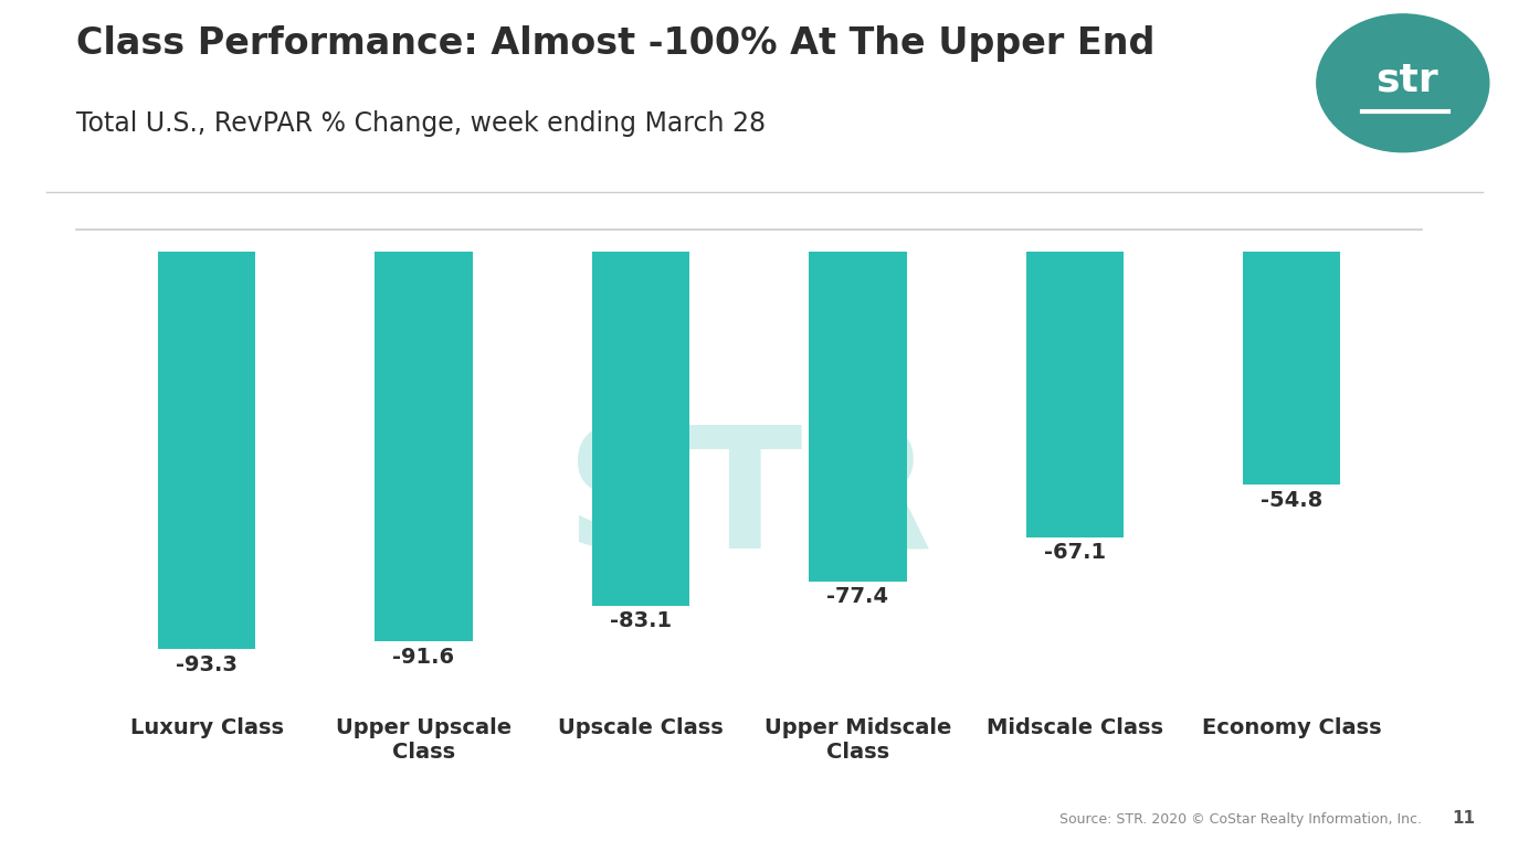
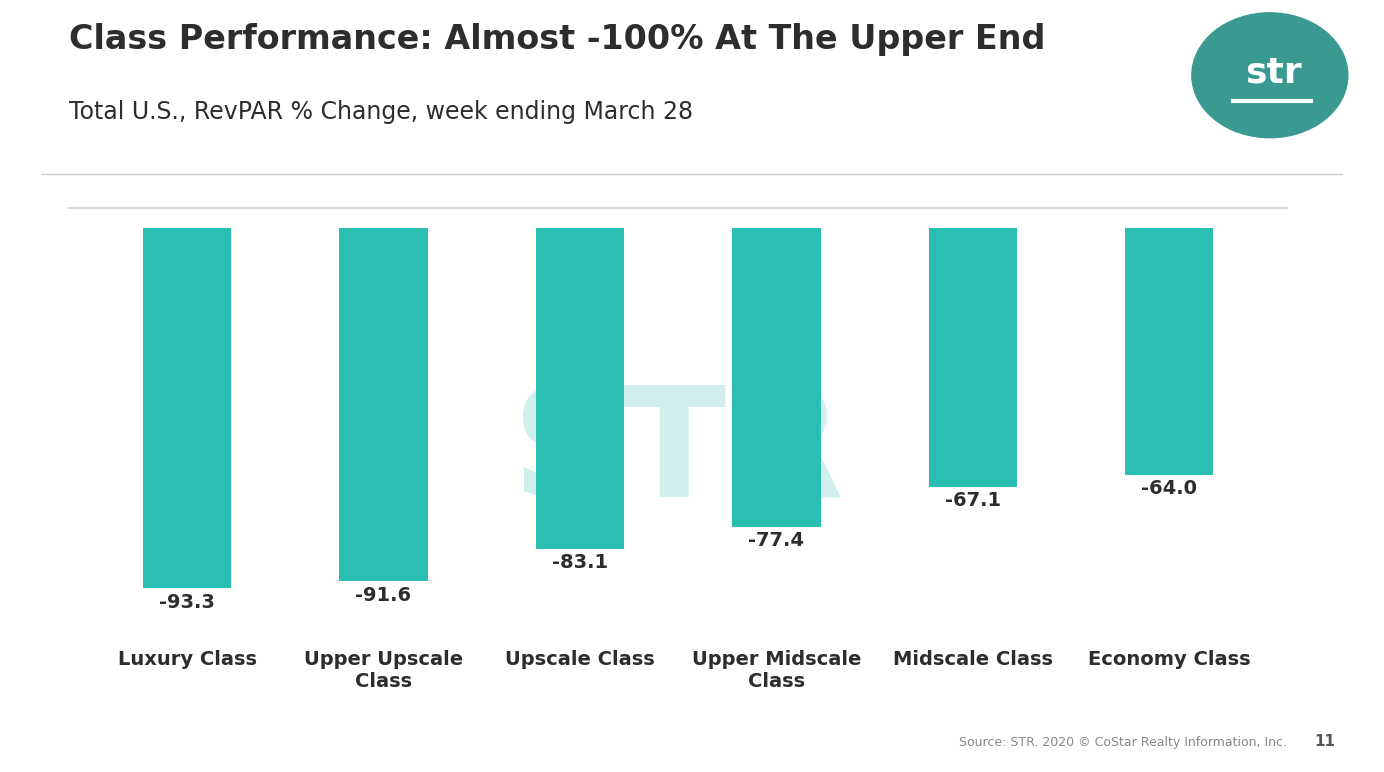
Economy Class: -54.8 -> -64.0
